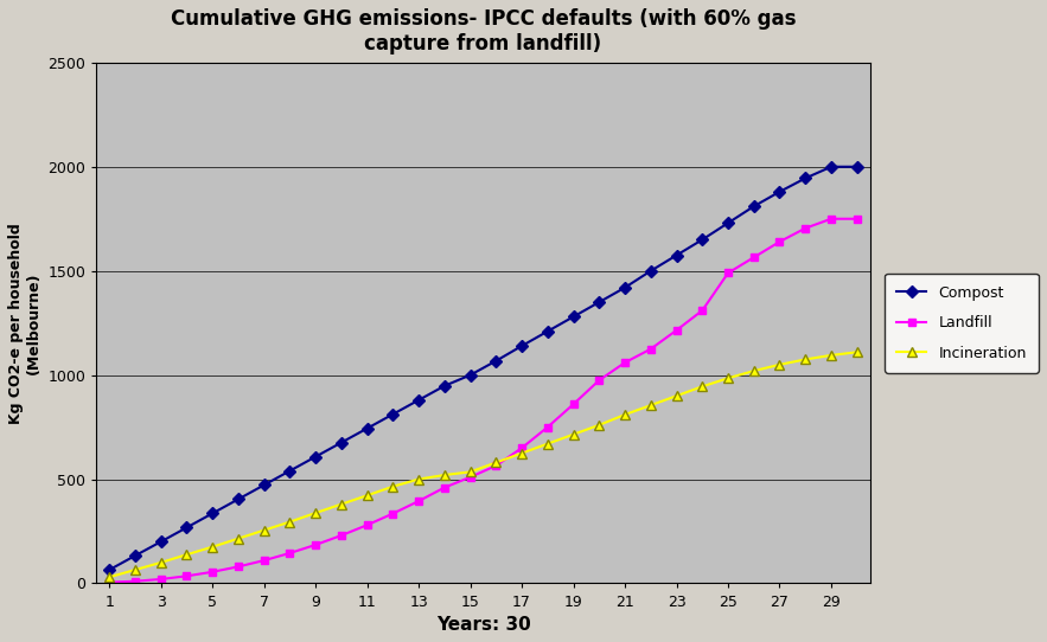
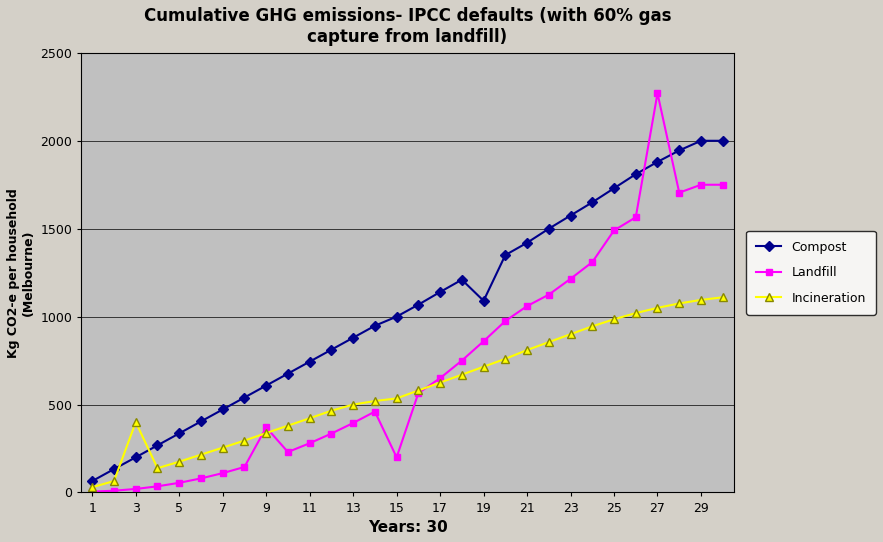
Incineration/3: 100 -> 400
Landfill/9: 180 -> 370
Landfill/15: 510 -> 200
Compost/19: 1280 -> 1090
Landfill/27: 1640 -> 2270
